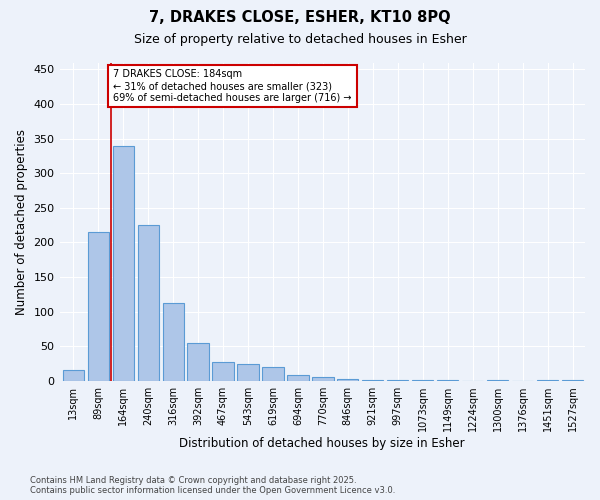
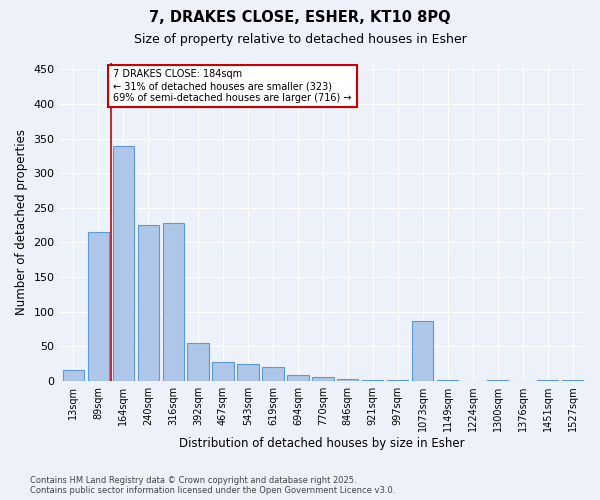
316sqm: 113 -> 228
1073sqm: 1 -> 86
